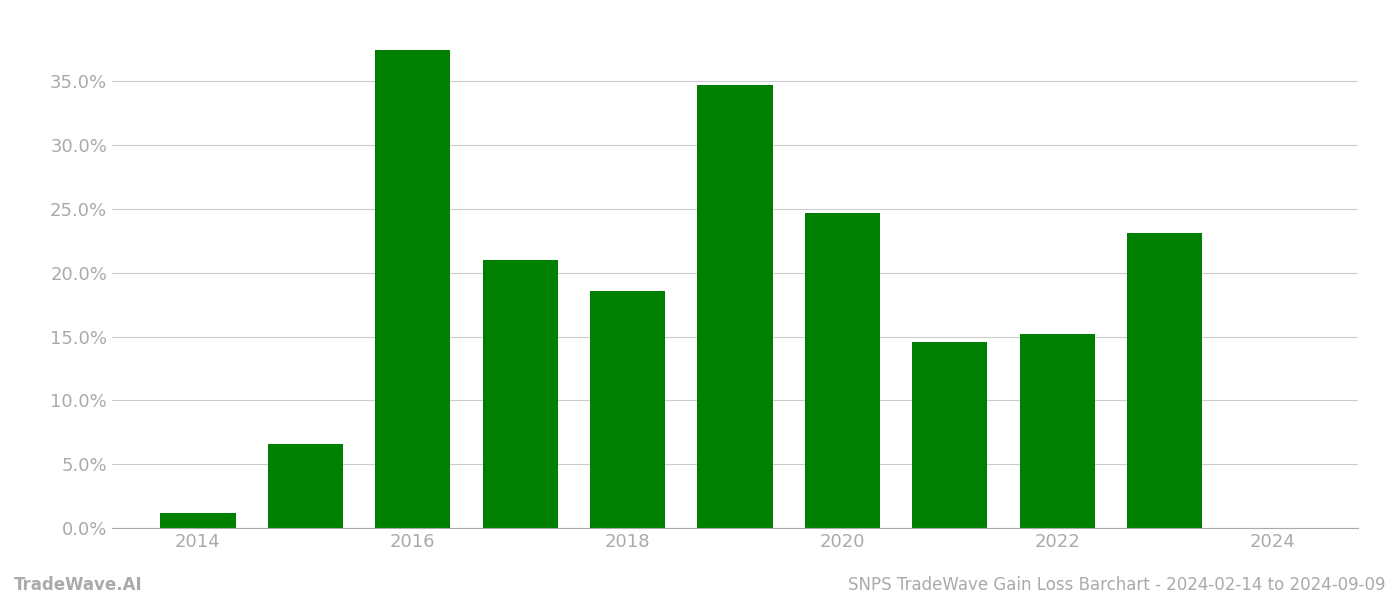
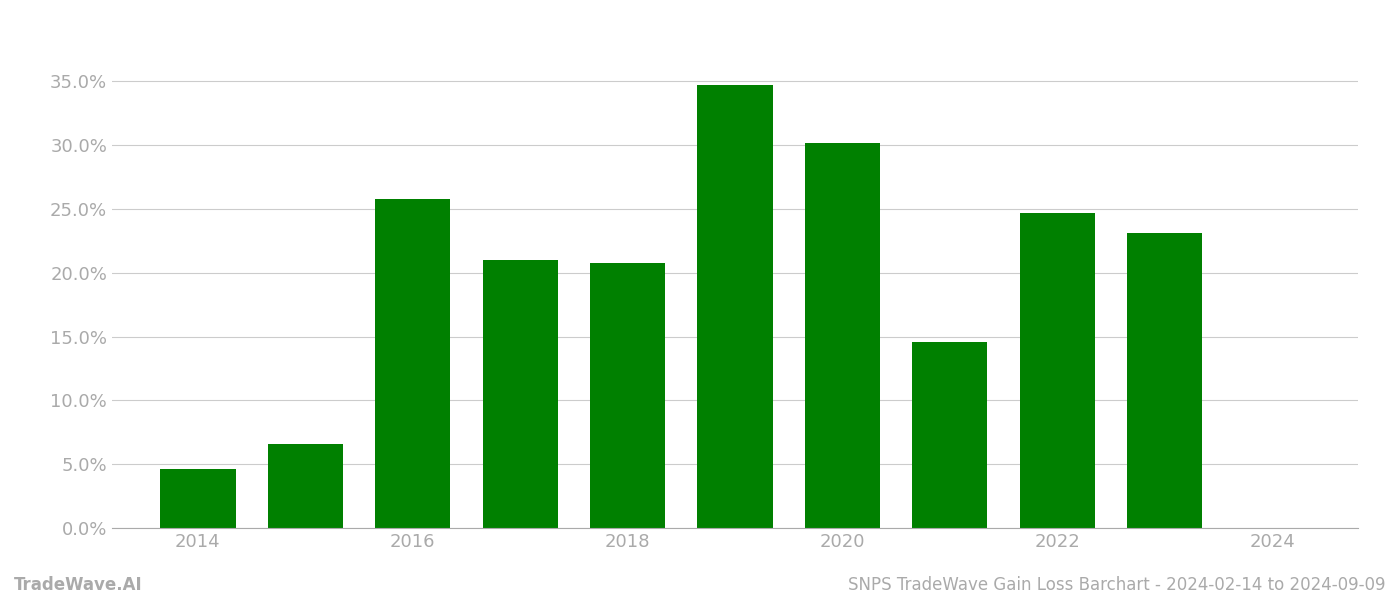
2014: 1.2% -> 4.6%
2016: 37.5% -> 25.8%
2018: 18.6% -> 20.8%
2020: 24.7% -> 30.2%
2022: 15.2% -> 24.7%
